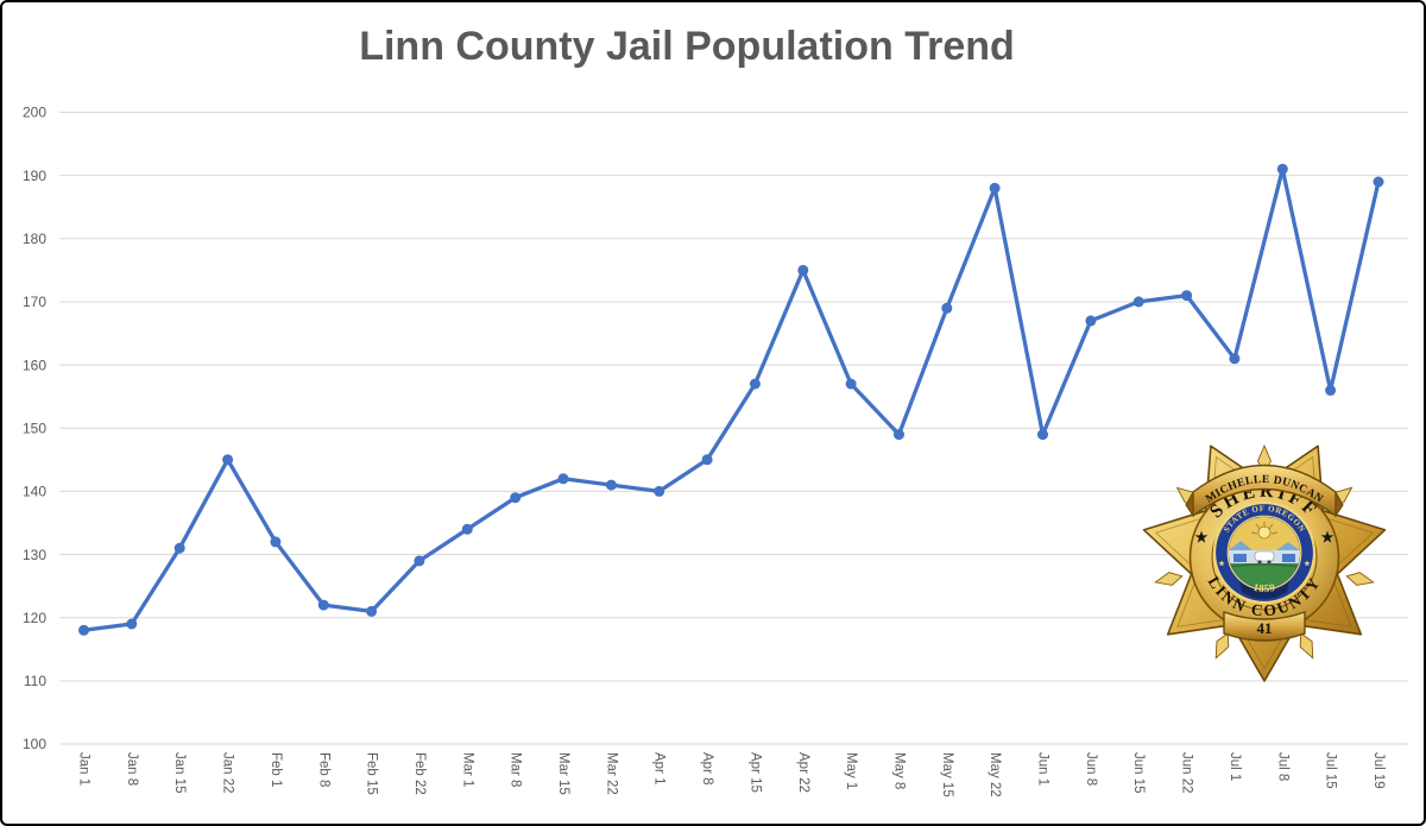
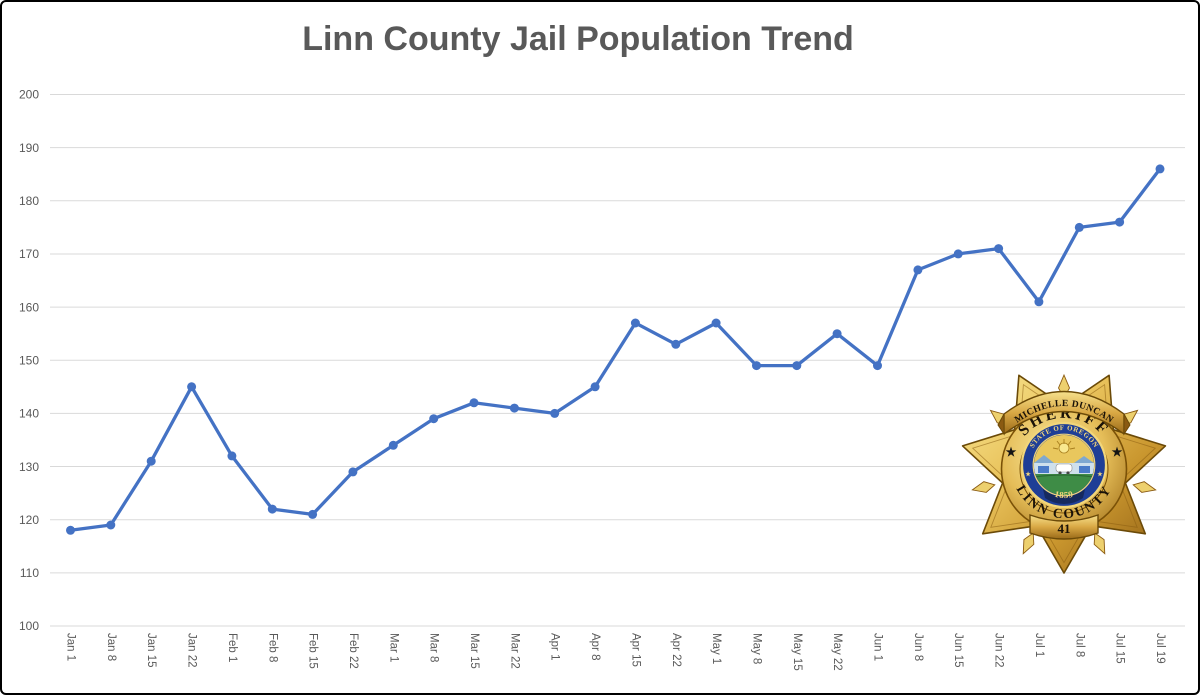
Apr 22: 175 -> 153
May 15: 169 -> 149
May 22: 188 -> 155
Jul 8: 191 -> 175
Jul 15: 156 -> 176
Jul 19: 189 -> 186
